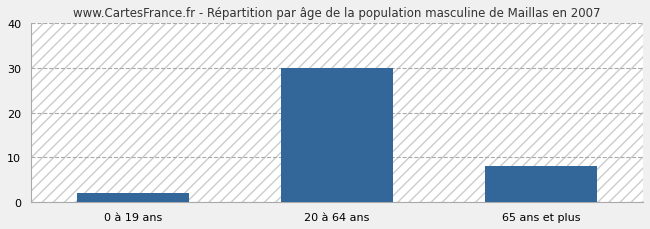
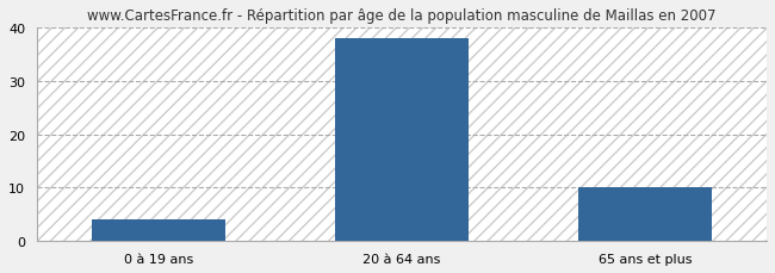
0 à 19 ans: 2 -> 4
20 à 64 ans: 30 -> 38
65 ans et plus: 8 -> 10
